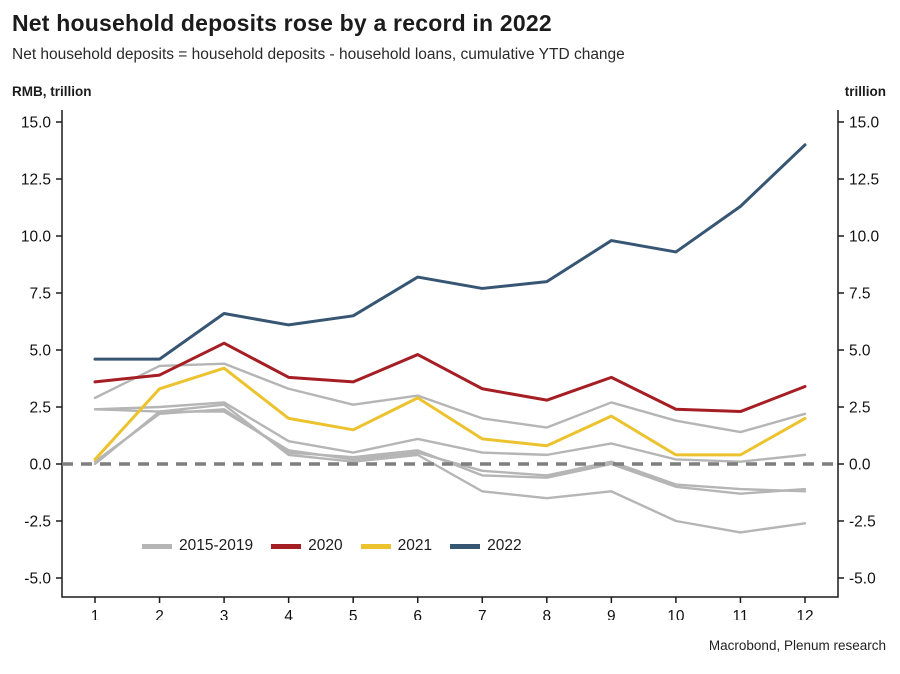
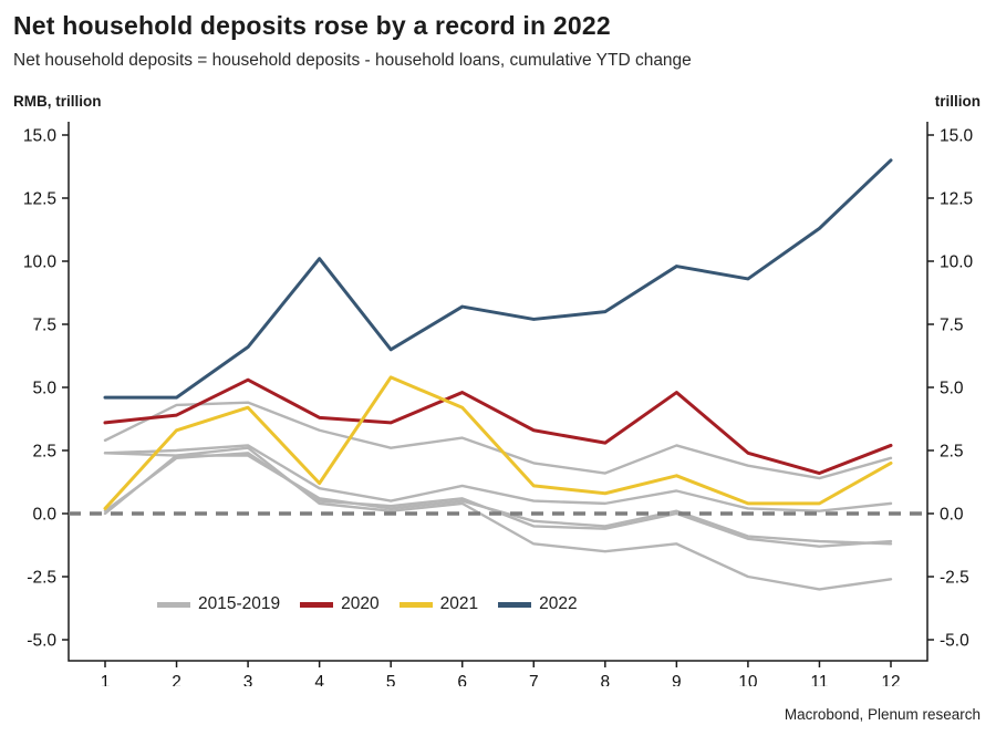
2021/4: 2.0 -> 1.2
2022/4: 6.1 -> 10.1
2021/5: 1.5 -> 5.4
2021/6: 2.9 -> 4.2
2020/9: 3.8 -> 4.8
2021/9: 2.1 -> 1.5
2020/11: 2.3 -> 1.6
2020/12: 3.4 -> 2.7
